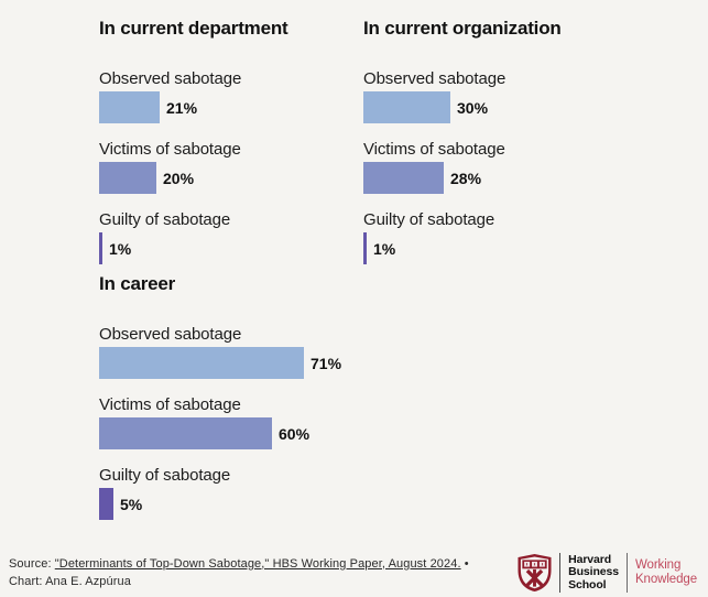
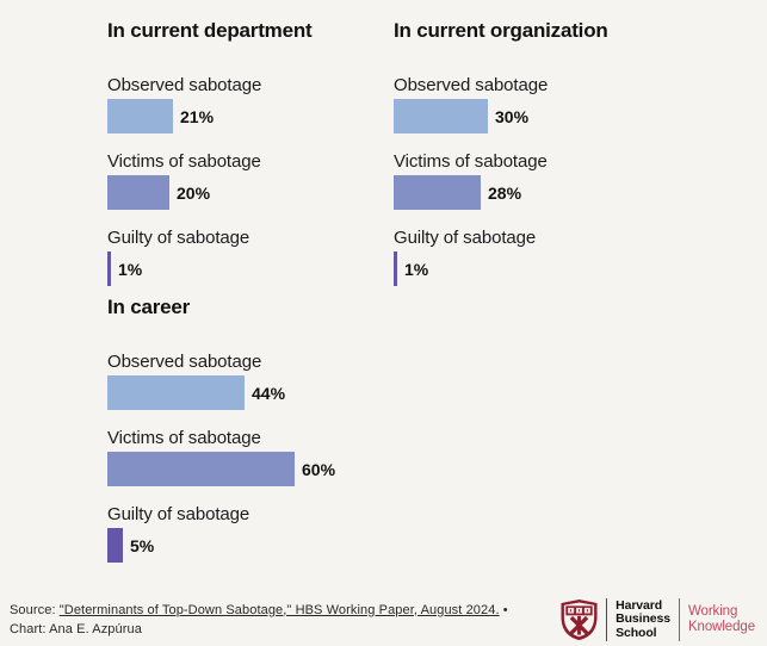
In career/Observed sabotage: 71% -> 44%
